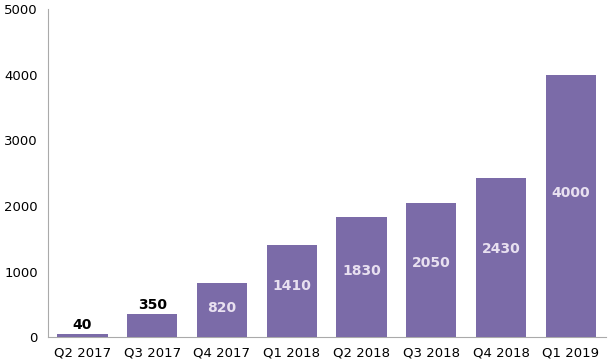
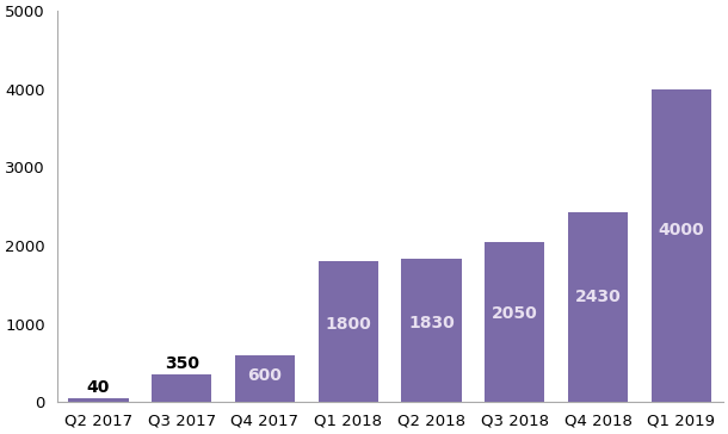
Q4 2017: 820 -> 600
Q1 2018: 1410 -> 1800
